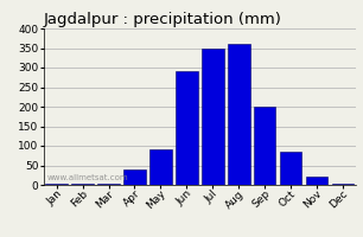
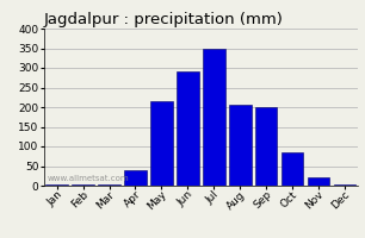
May: 90 -> 215
Aug: 362 -> 205
